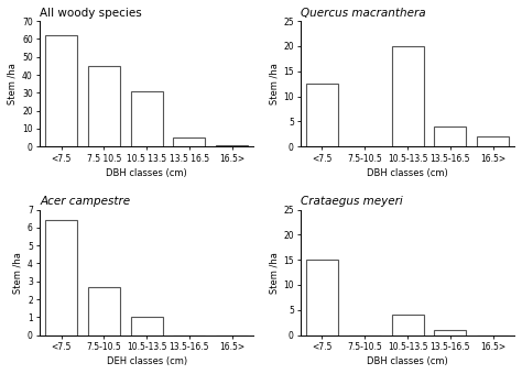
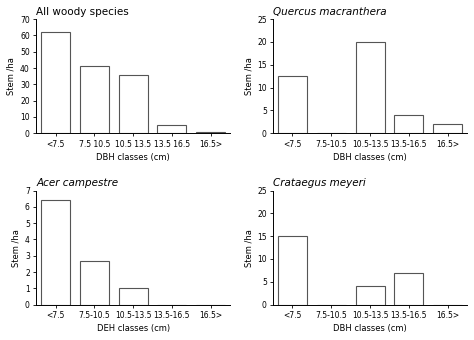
All woody species/7.5 10.5: 45 -> 41
All woody species/10.5 13.5: 31 -> 36
Crataegus meyeri/13.5-16.5: 1 -> 7
